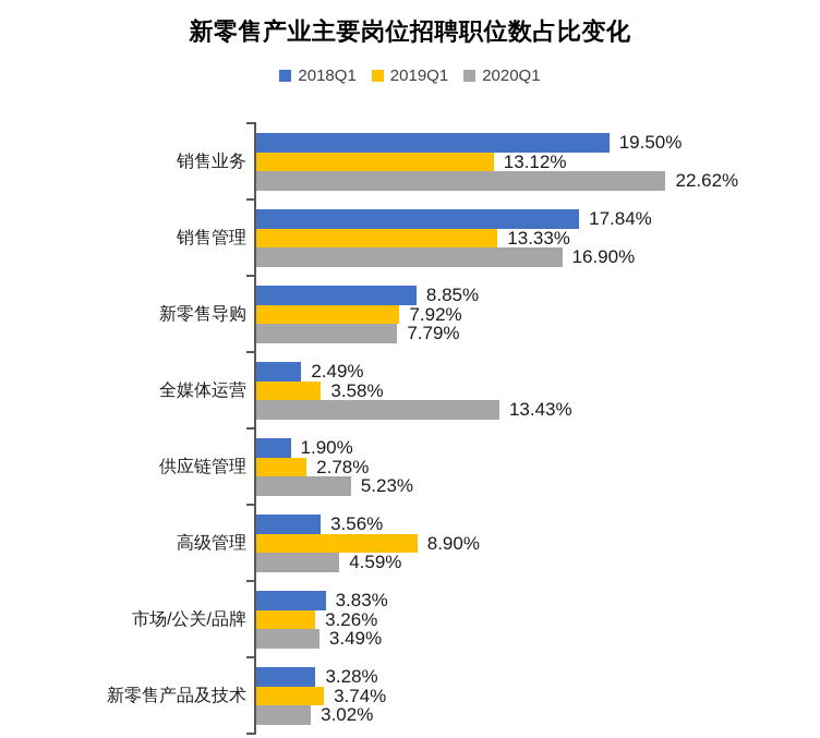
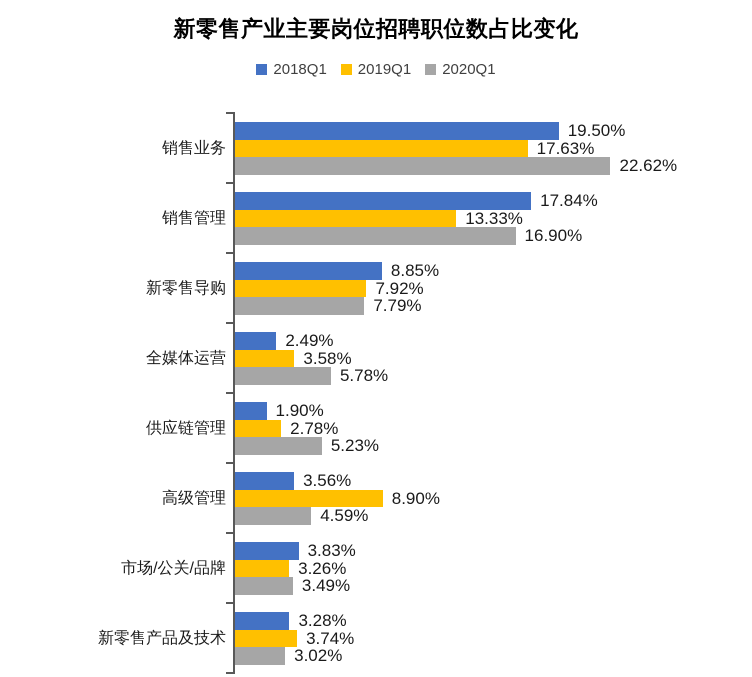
2019Q1/销售业务: 13.12% -> 17.63%
2020Q1/全媒体运营: 13.43% -> 5.78%
